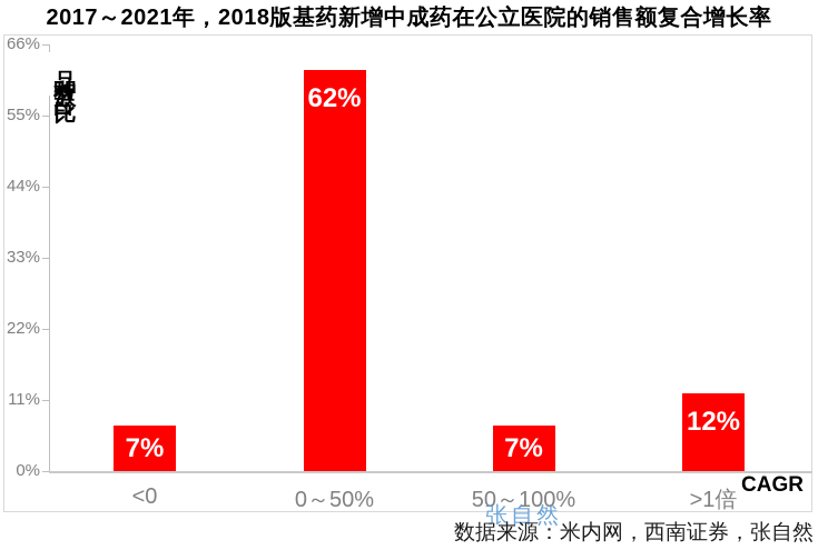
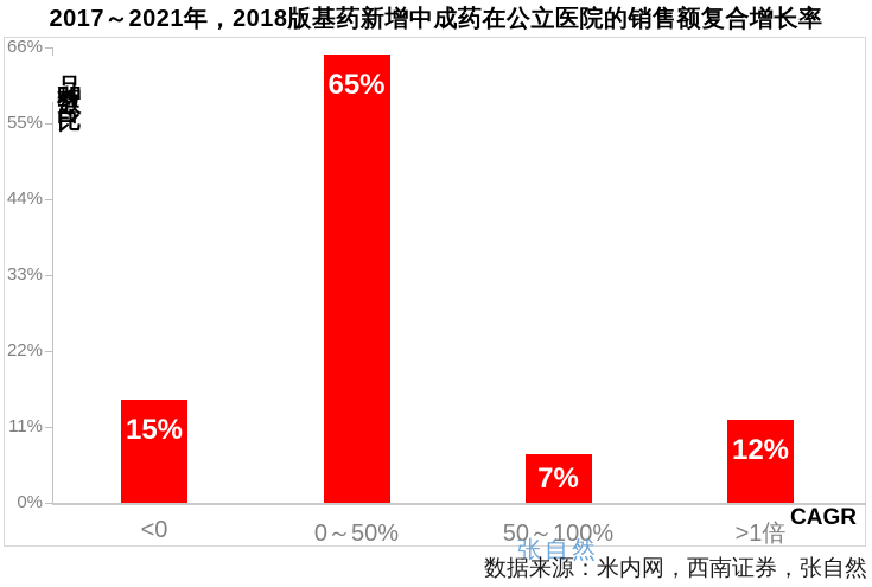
<0: 7% -> 15%
0～50%: 62% -> 65%
